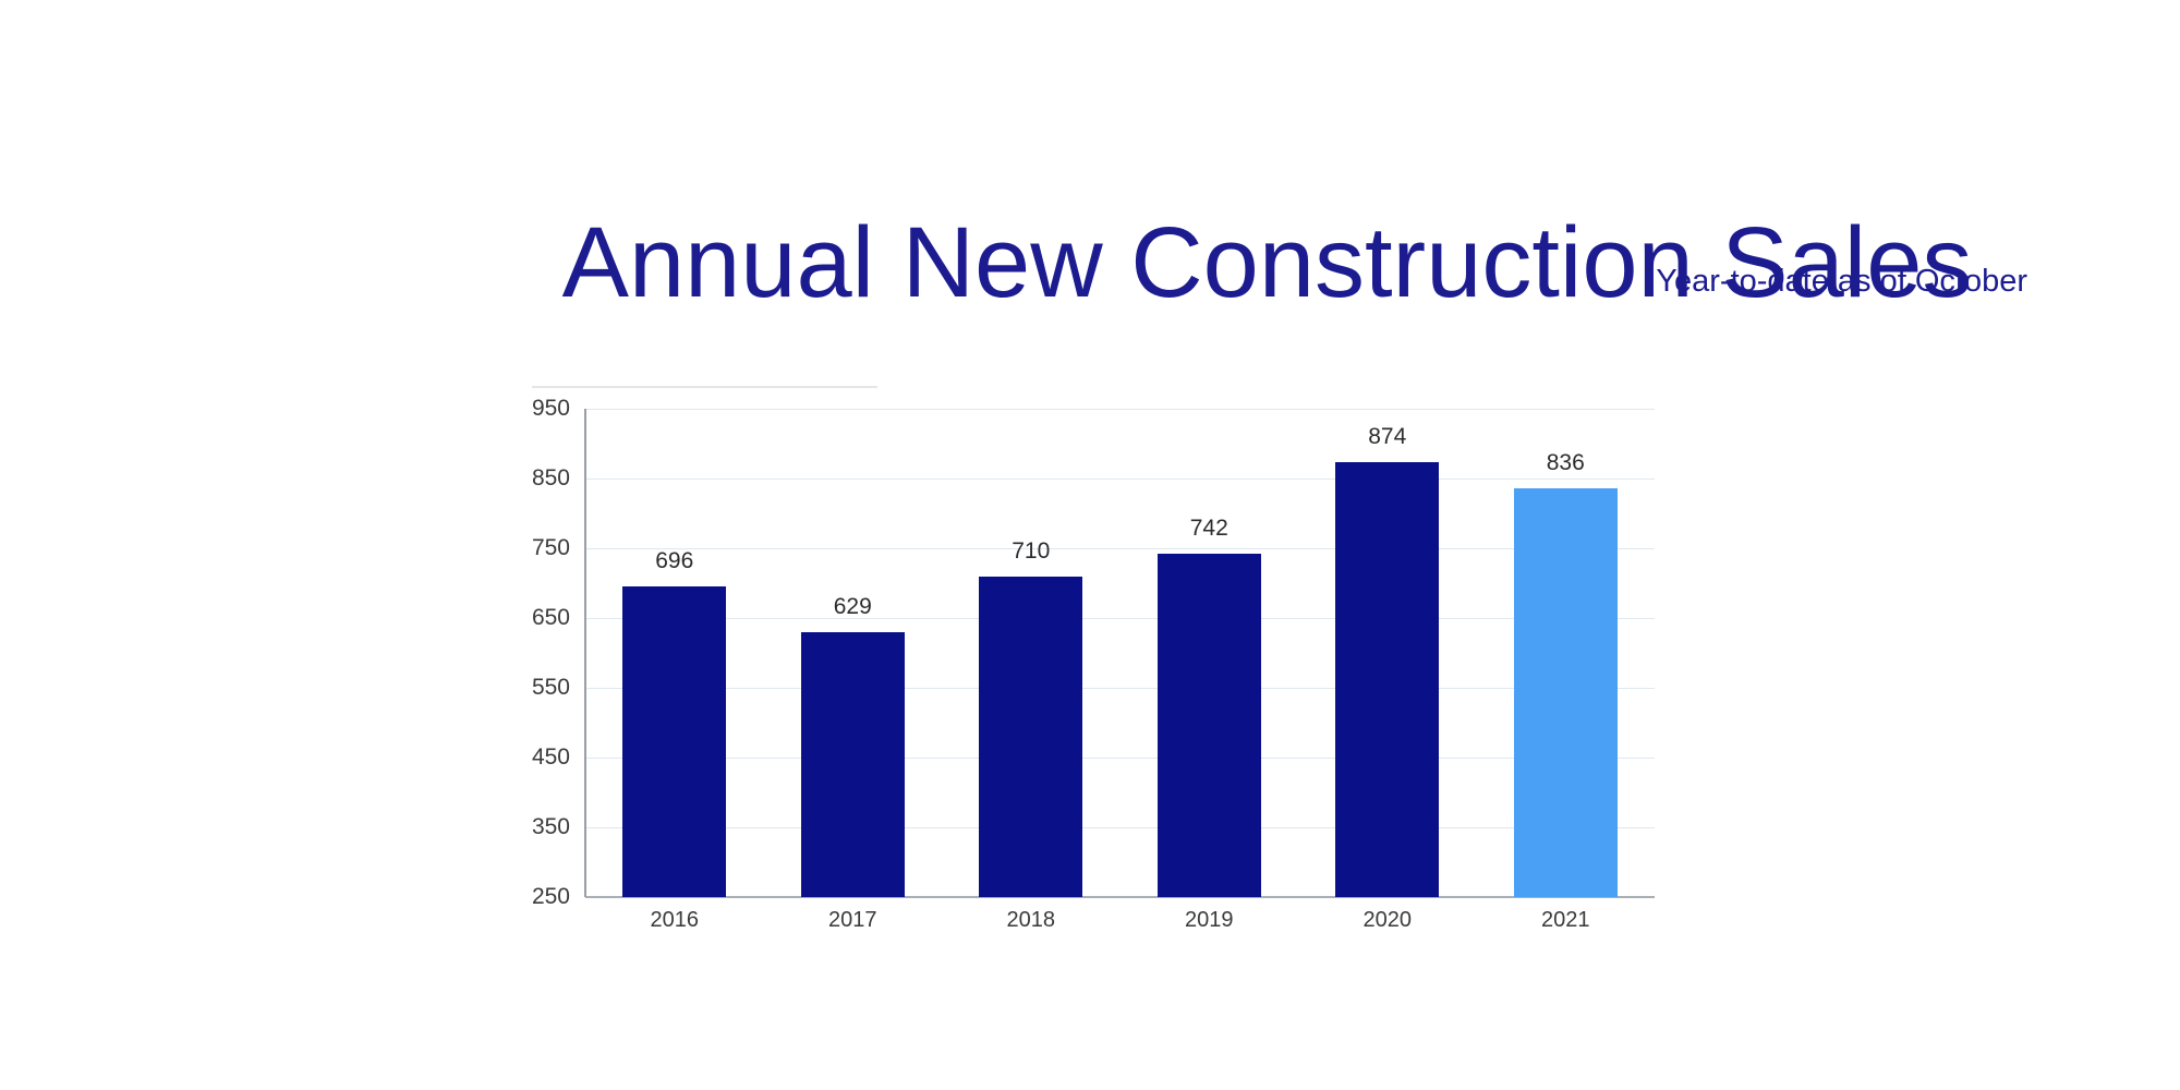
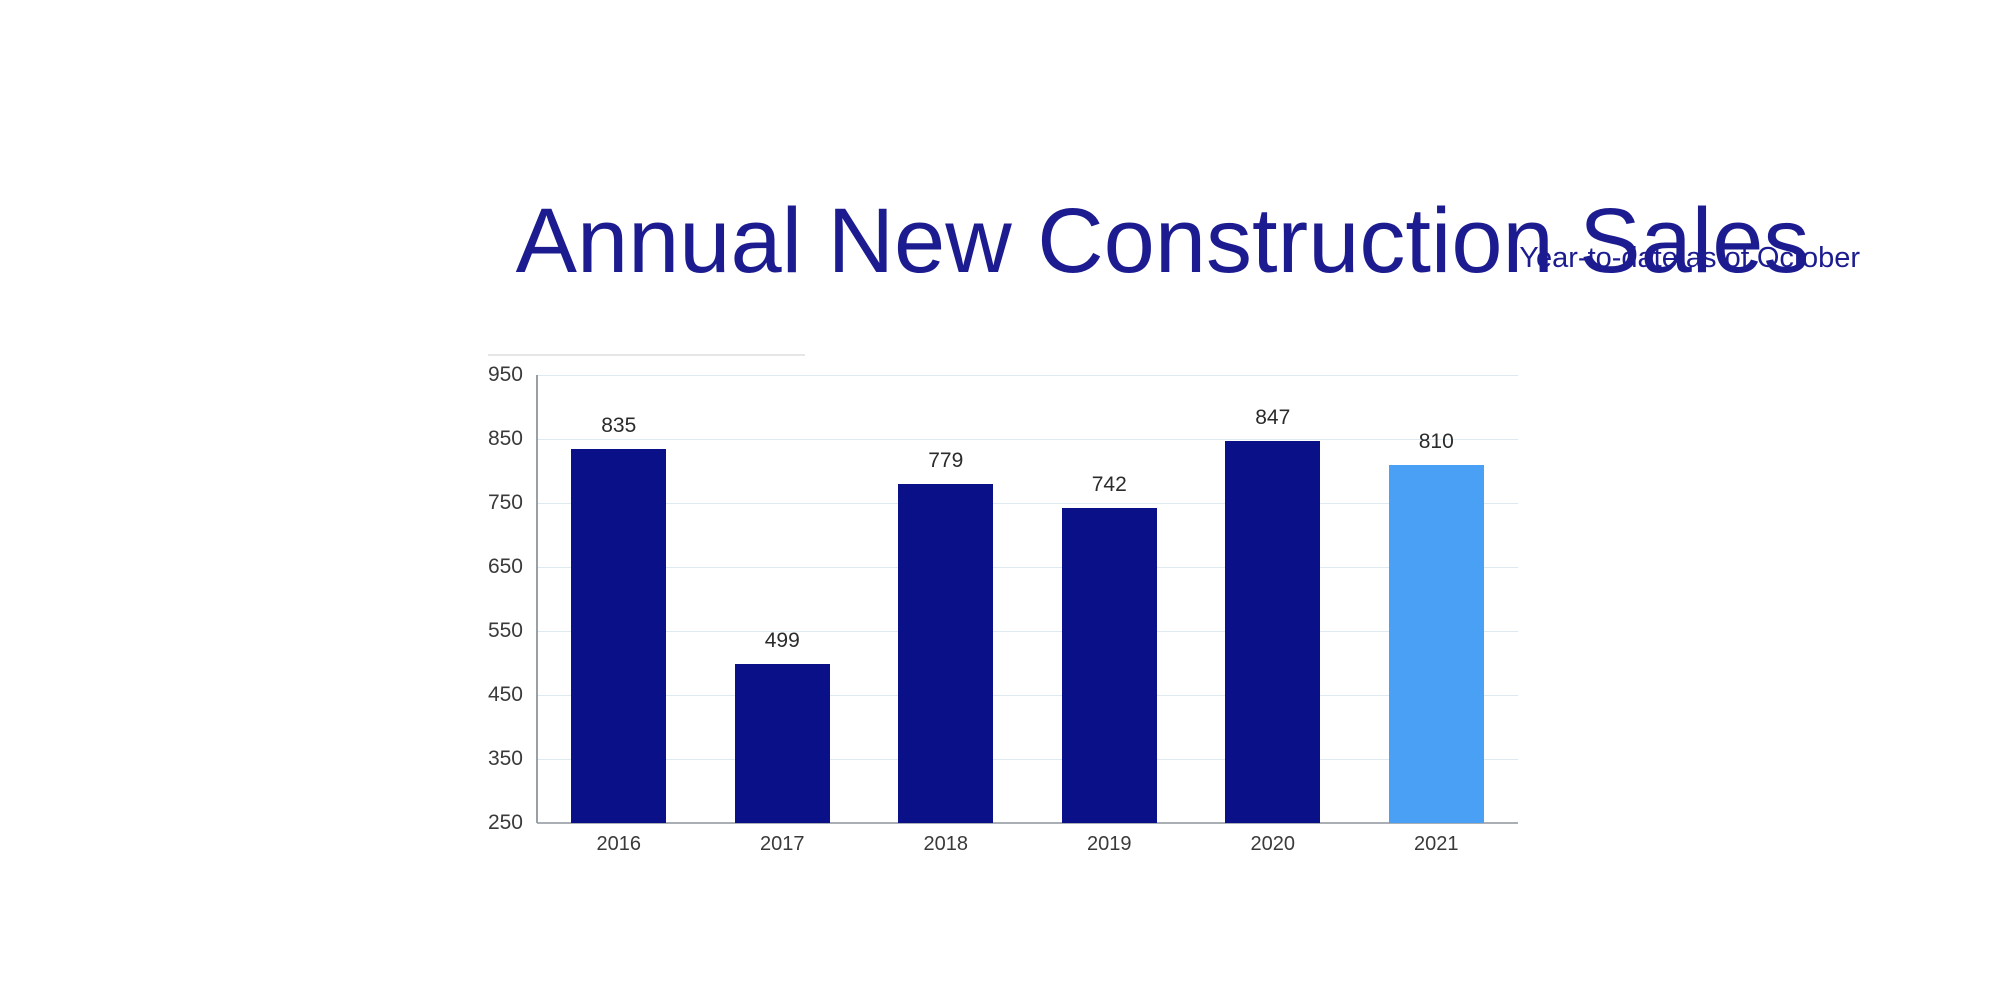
2016: 696 -> 835
2017: 629 -> 499
2018: 710 -> 779
2020: 874 -> 847
2021: 836 -> 810
